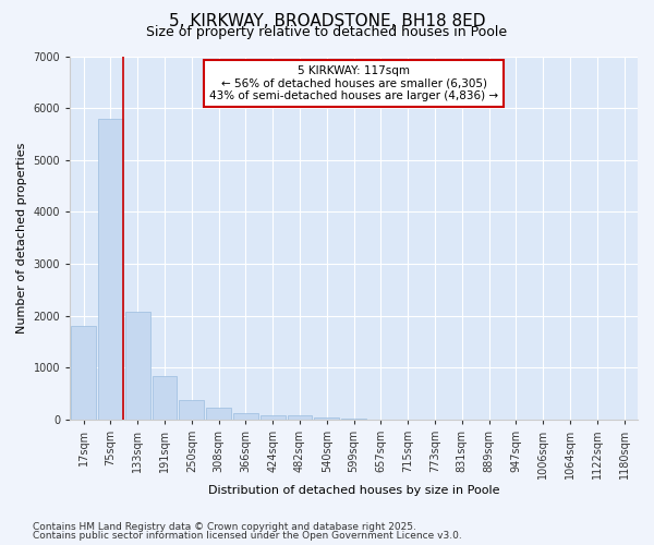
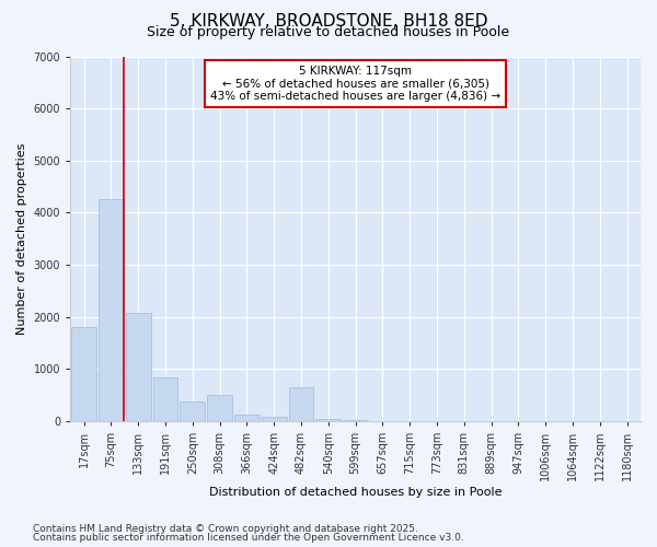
75sqm: 5800 -> 4250
308sqm: 220 -> 500
482sqm: 80 -> 650
